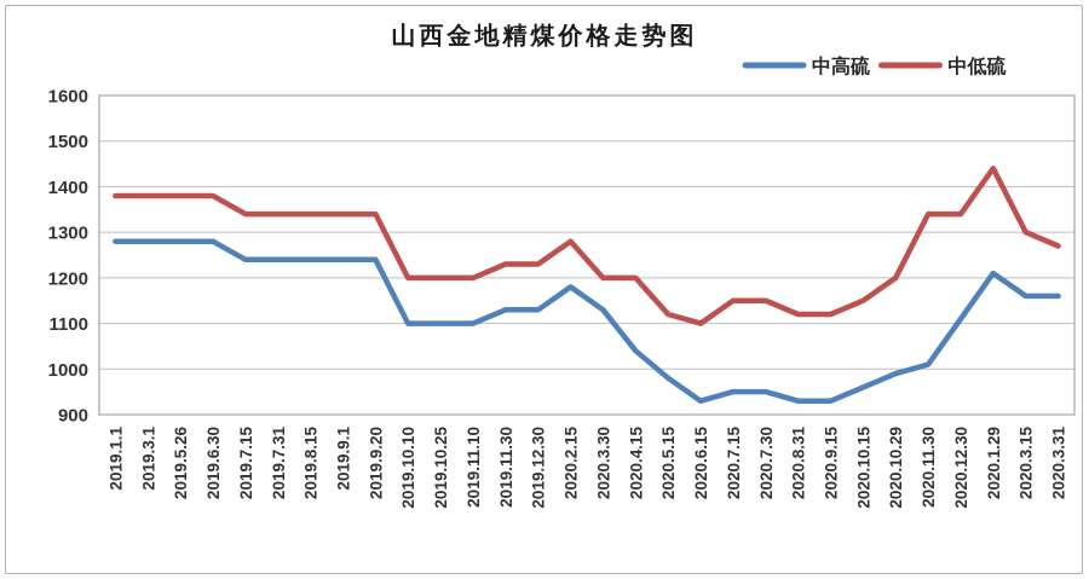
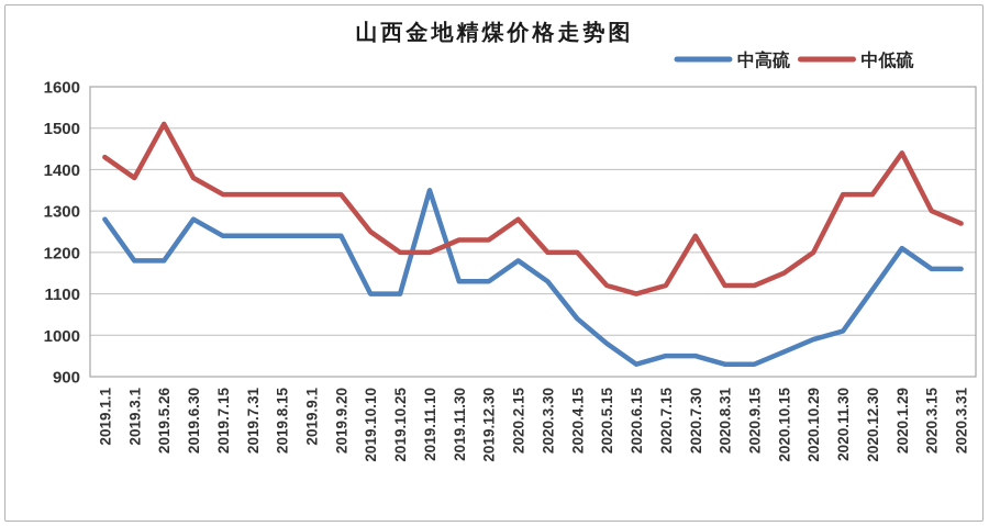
中低硫/2019.1.1: 1380 -> 1430
中高硫/2019.3.1: 1280 -> 1180
中高硫/2019.5.26: 1280 -> 1180
中低硫/2019.5.26: 1380 -> 1510
中低硫/2019.10.10: 1200 -> 1250
中高硫/2019.11.10: 1100 -> 1350
中低硫/2020.7.15: 1150 -> 1120
中低硫/2020.7.30: 1150 -> 1240
